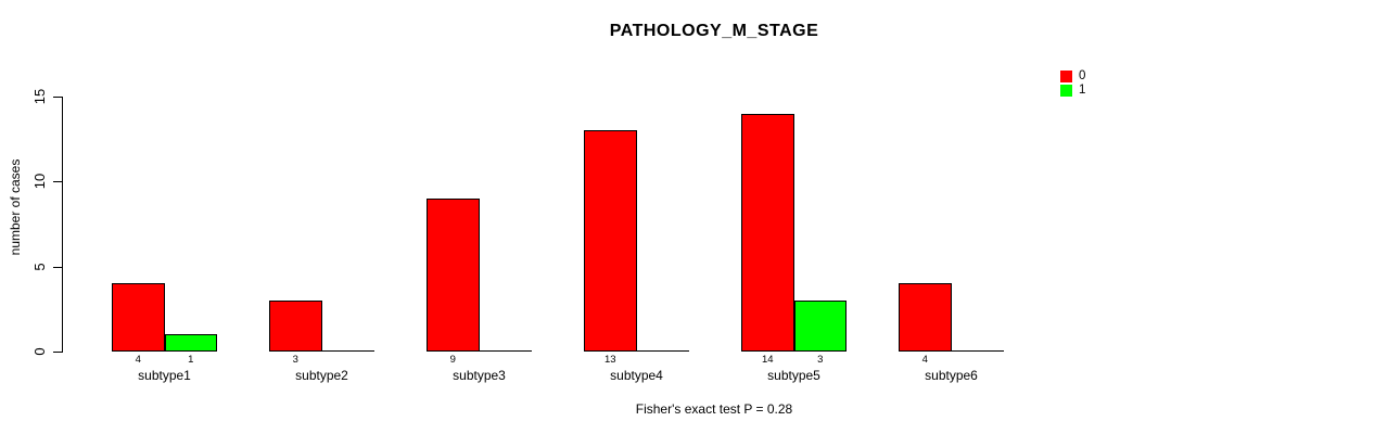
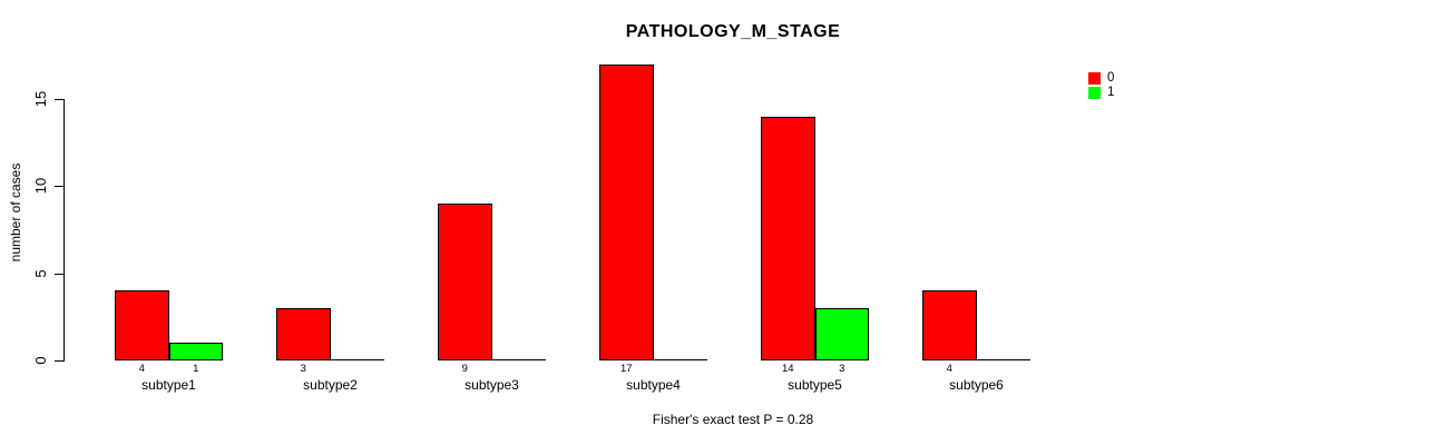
0/subtype4: 13 -> 17
